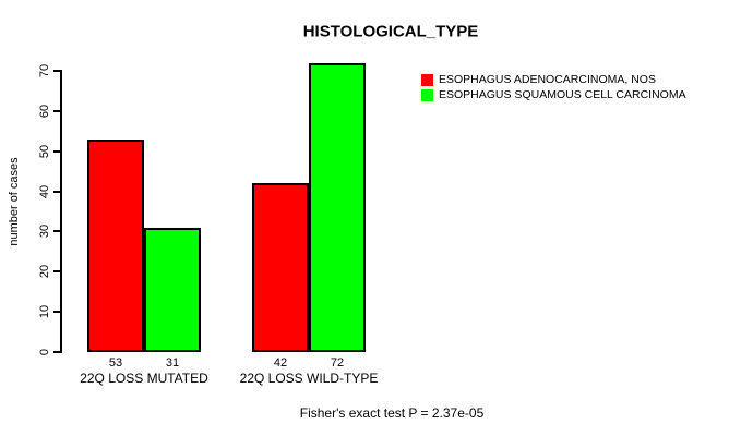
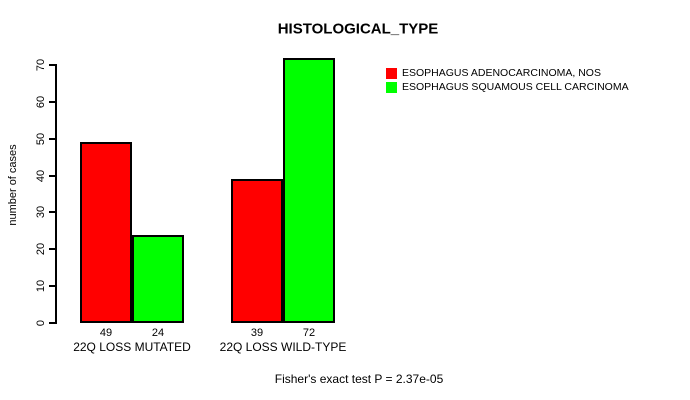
ESOPHAGUS ADENOCARCINOMA, NOS/22Q LOSS MUTATED: 53 -> 49
ESOPHAGUS SQUAMOUS CELL CARCINOMA/22Q LOSS MUTATED: 31 -> 24
ESOPHAGUS ADENOCARCINOMA, NOS/22Q LOSS WILD-TYPE: 42 -> 39
